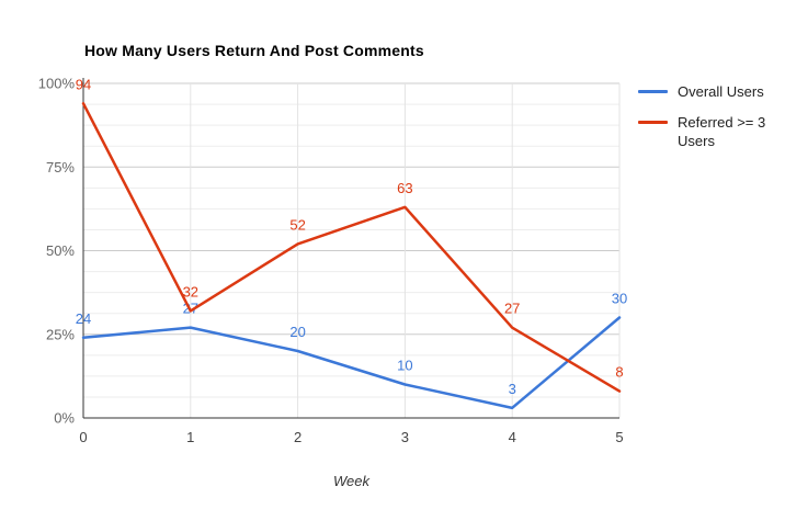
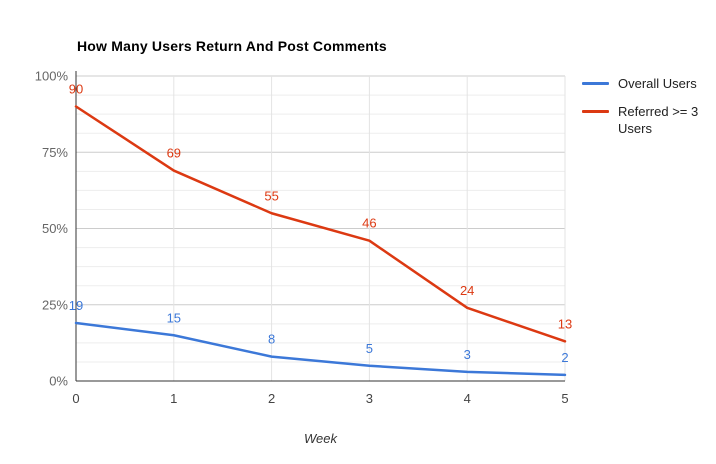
Overall Users/0: 24 -> 19
Referred >= 3 Users/0: 94 -> 90
Overall Users/1: 27 -> 15
Referred >= 3 Users/1: 32 -> 69
Overall Users/2: 20 -> 8
Referred >= 3 Users/2: 52 -> 55
Overall Users/3: 10 -> 5
Referred >= 3 Users/3: 63 -> 46
Referred >= 3 Users/4: 27 -> 24
Overall Users/5: 30 -> 2
Referred >= 3 Users/5: 8 -> 13
